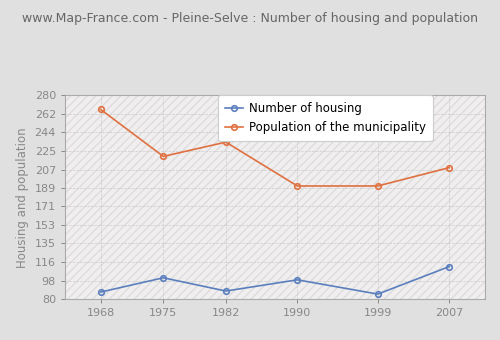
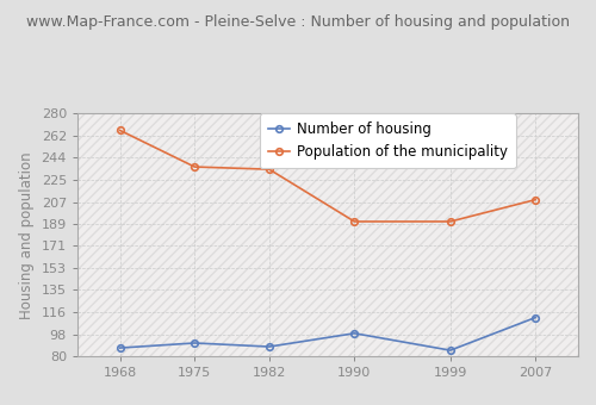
Number of housing/1975: 101 -> 91
Population of the municipality/1975: 220 -> 236
